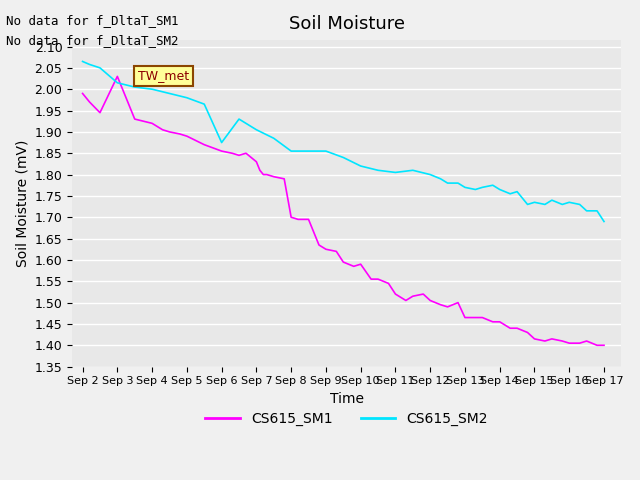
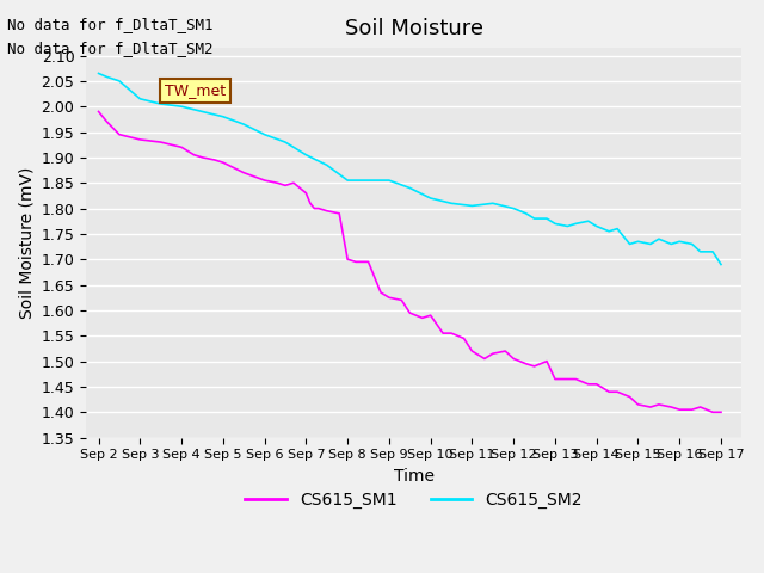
CS615_SM1/Sep 3: 2.030 -> 1.935
CS615_SM2/Sep 6: 1.875 -> 1.945
